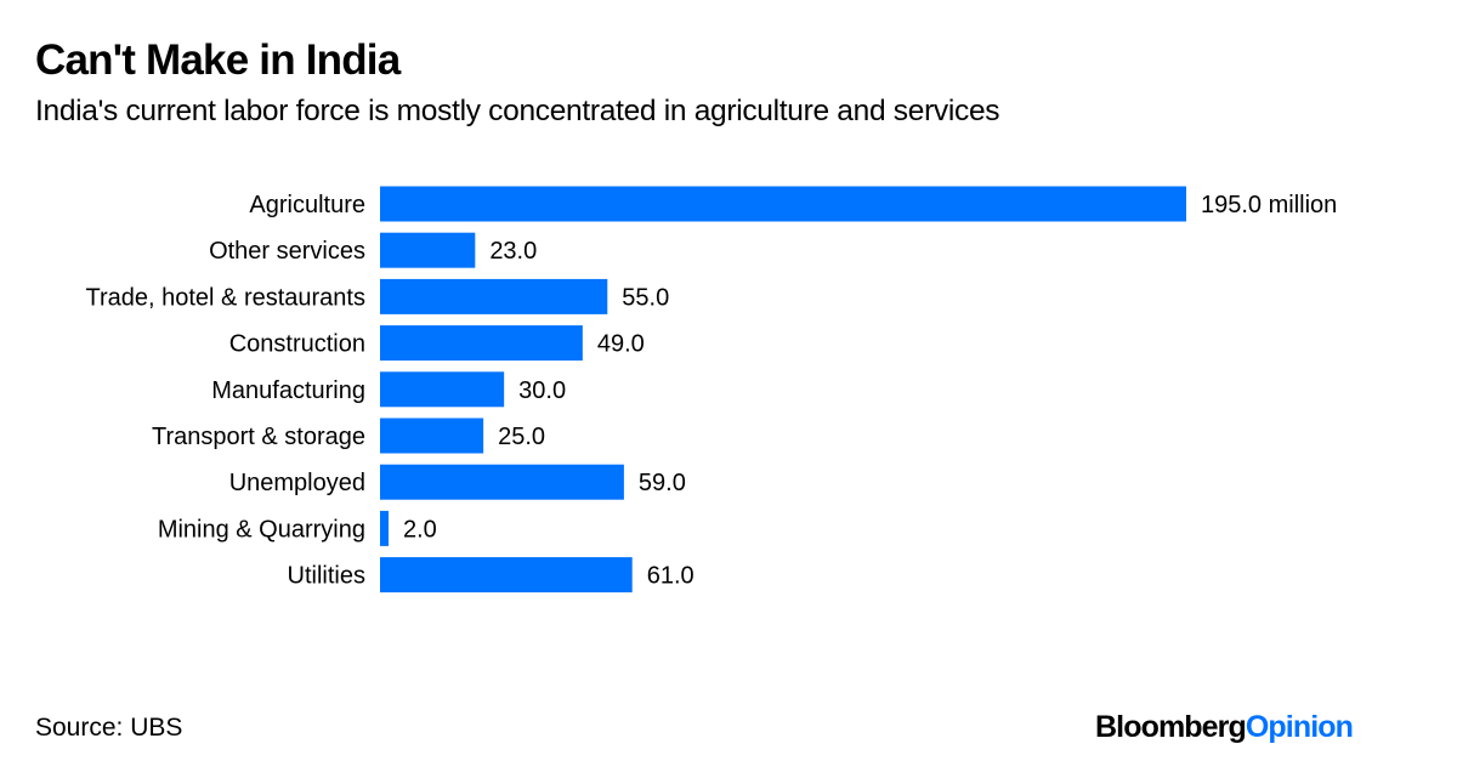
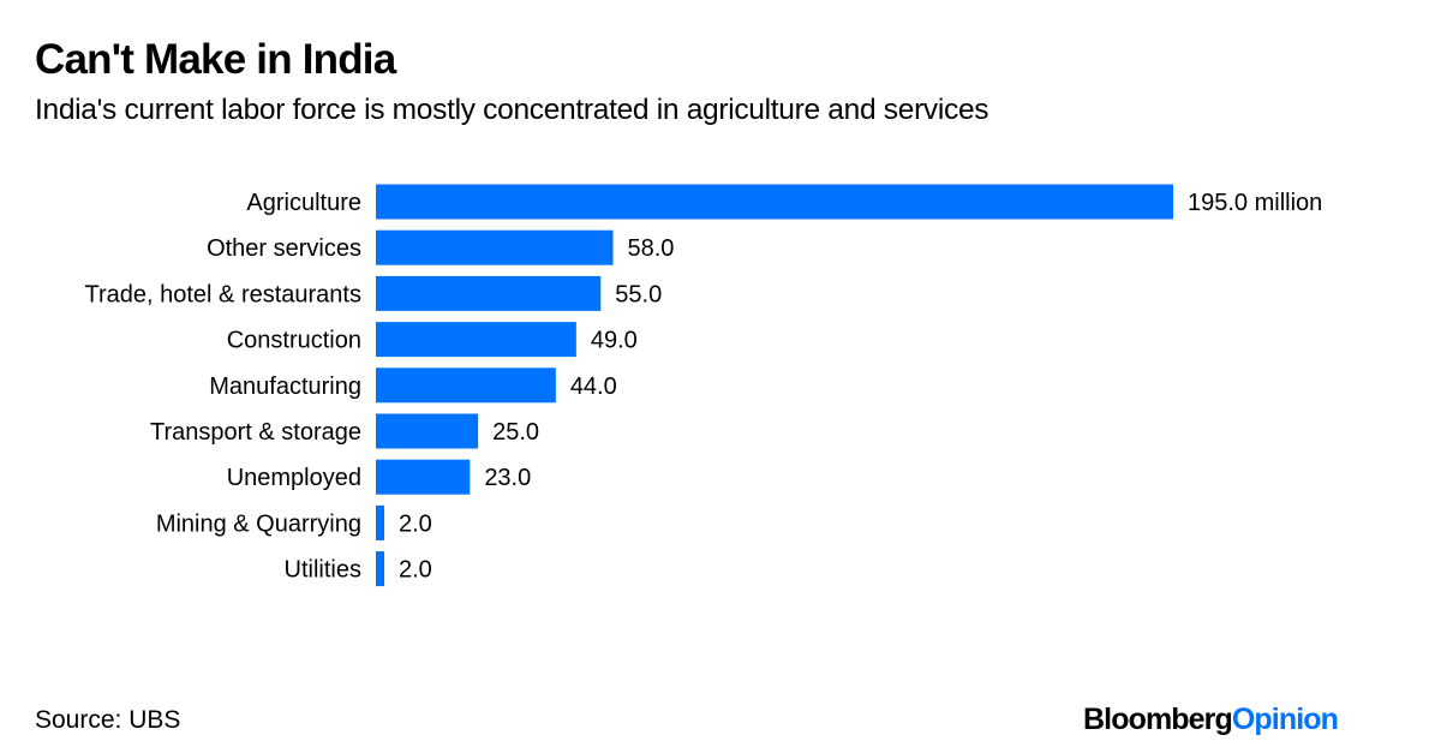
Other services: 23.0 -> 58.0
Manufacturing: 30.0 -> 44.0
Unemployed: 59.0 -> 23.0
Utilities: 61.0 -> 2.0
